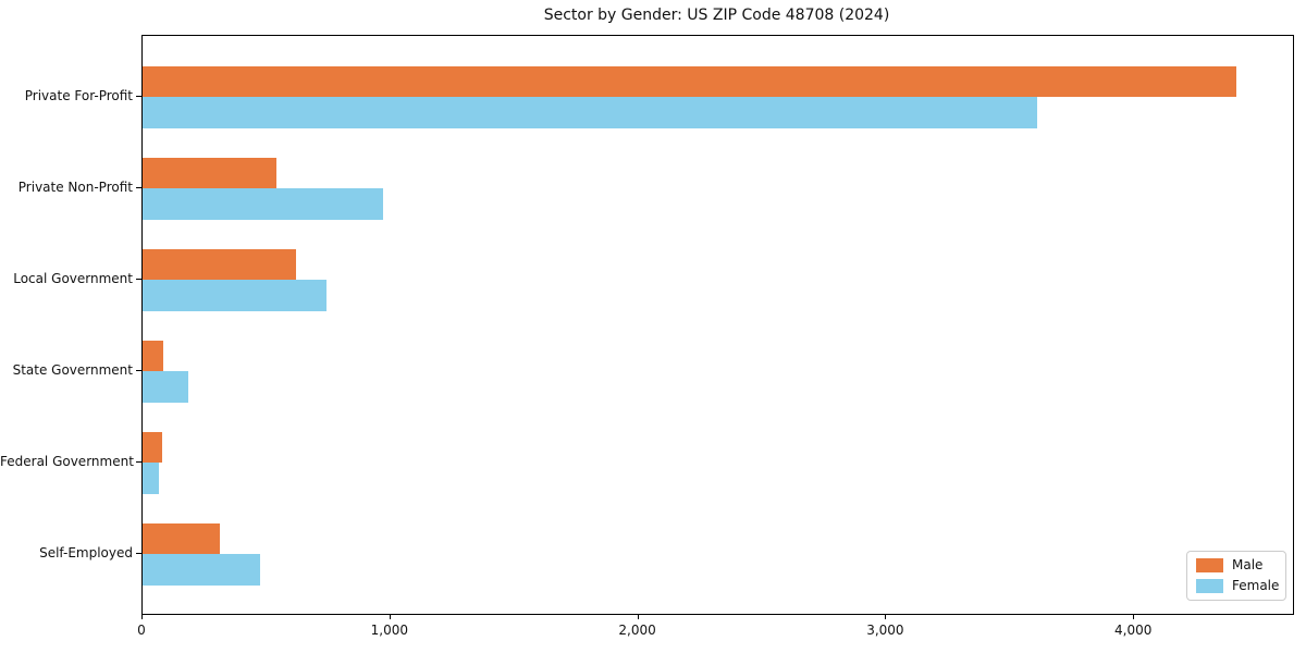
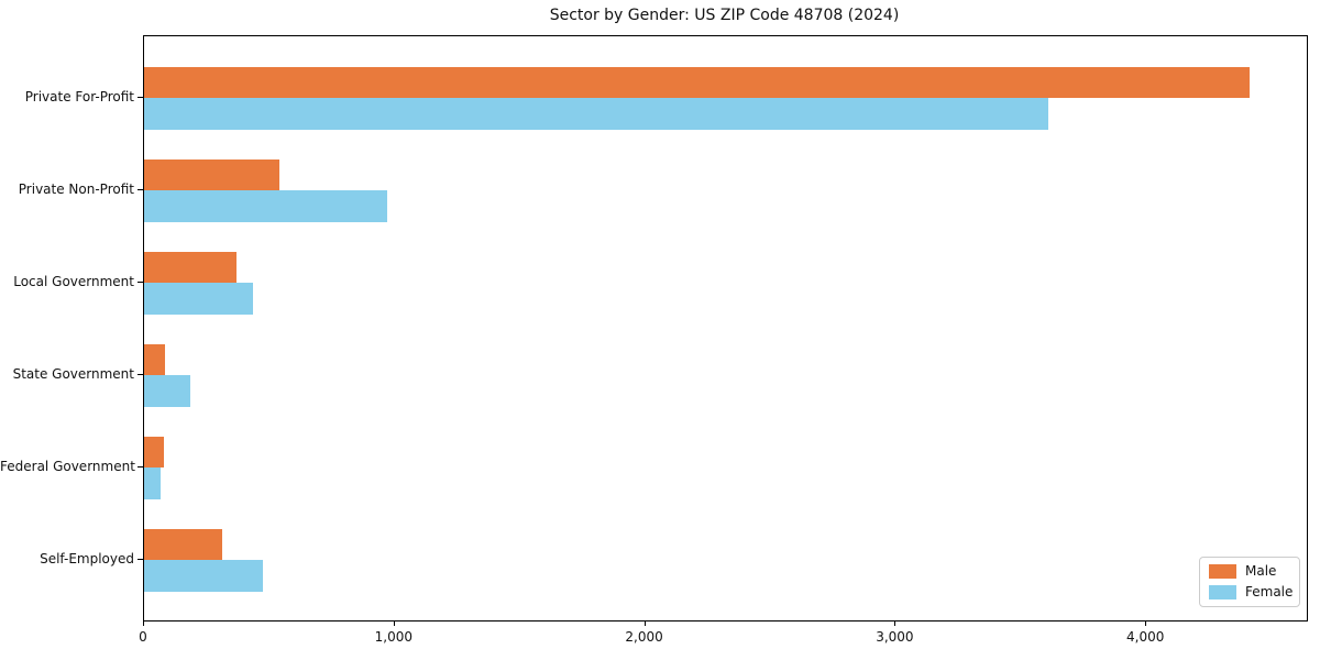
Male/Local Government: 620 -> 370
Female/Local Government: 740 -> 440
